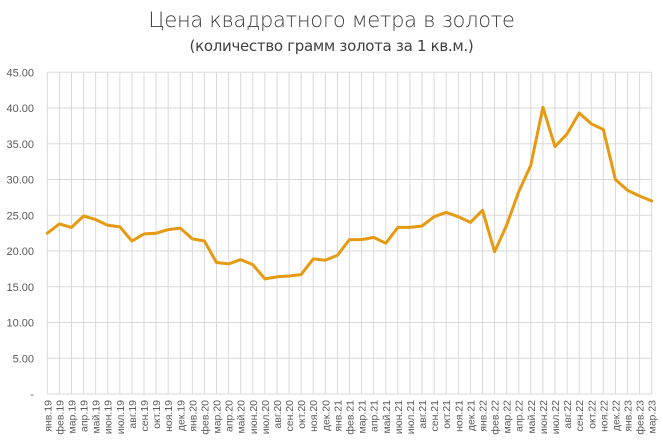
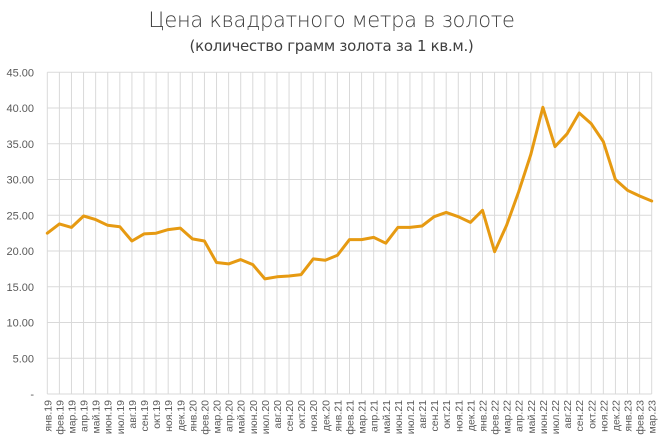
май.22: 32 -> 34
ноя.22: 37 -> 35
